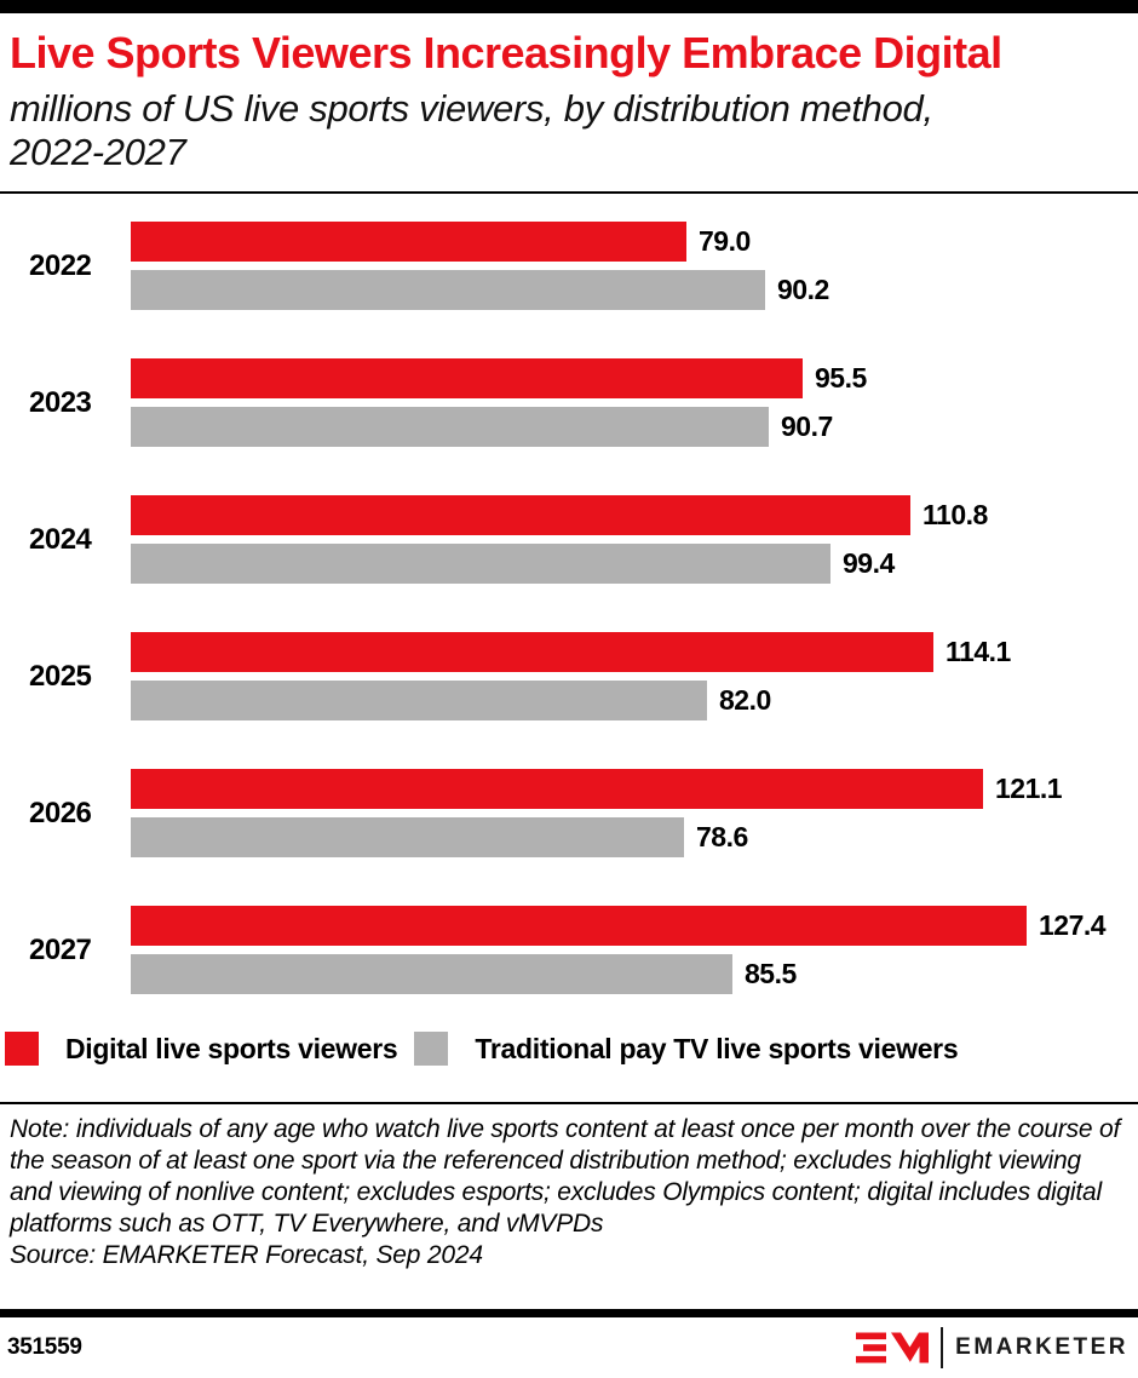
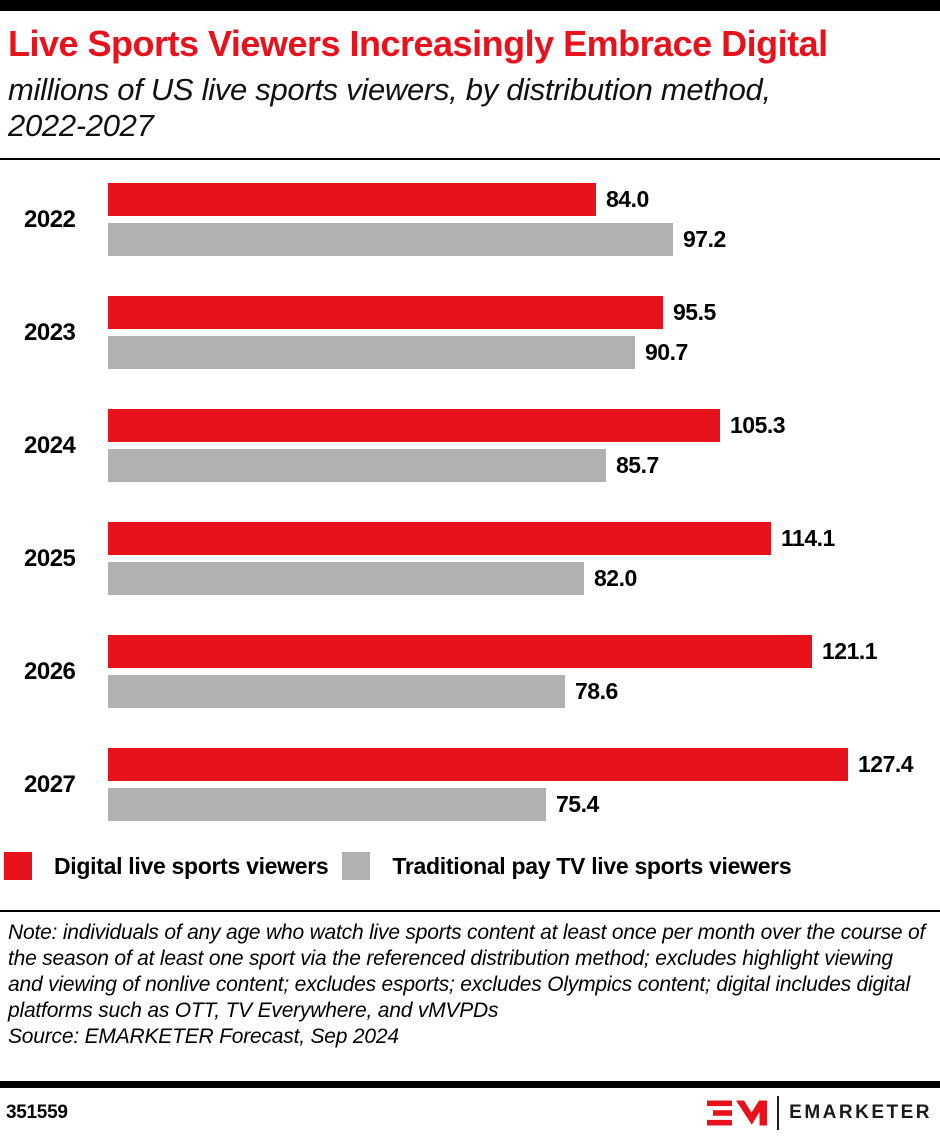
Digital live sports viewers/2022: 79.0 -> 84.0
Traditional pay TV live sports viewers/2022: 90.2 -> 97.2
Digital live sports viewers/2024: 110.8 -> 105.3
Traditional pay TV live sports viewers/2024: 99.4 -> 85.7
Traditional pay TV live sports viewers/2027: 85.5 -> 75.4
